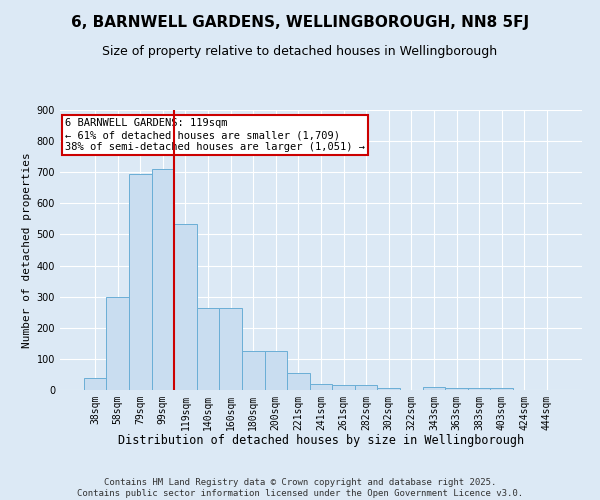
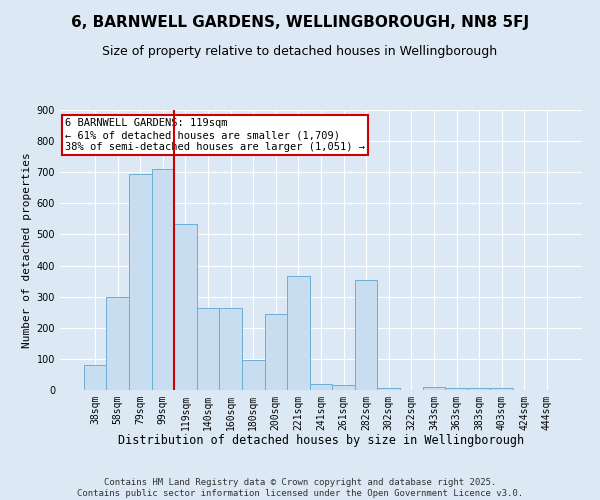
38sqm: 40 -> 80
180sqm: 125 -> 95
200sqm: 125 -> 245
221sqm: 55 -> 365
282sqm: 15 -> 355
